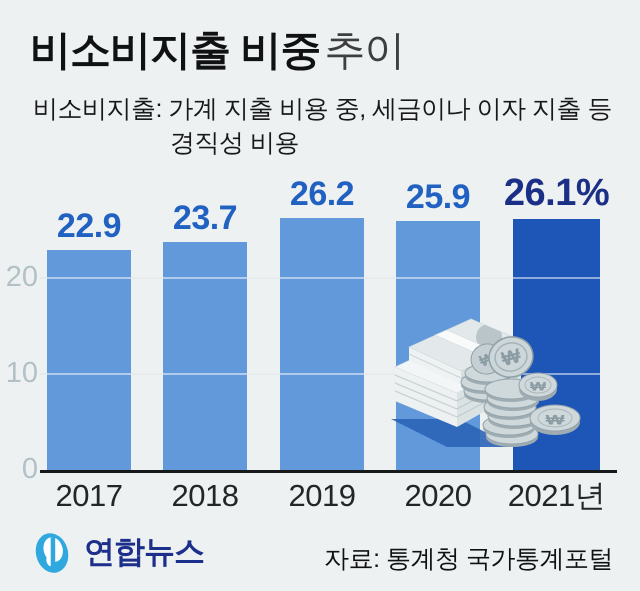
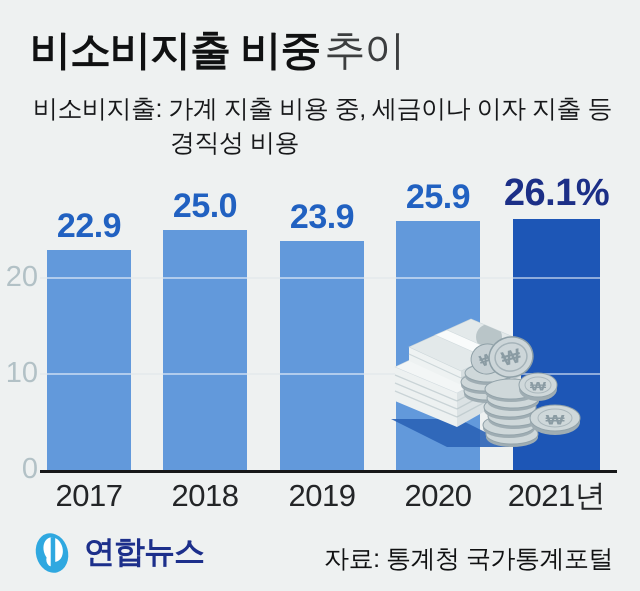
2018: 23.7 -> 25.0
2019: 26.2 -> 23.9
